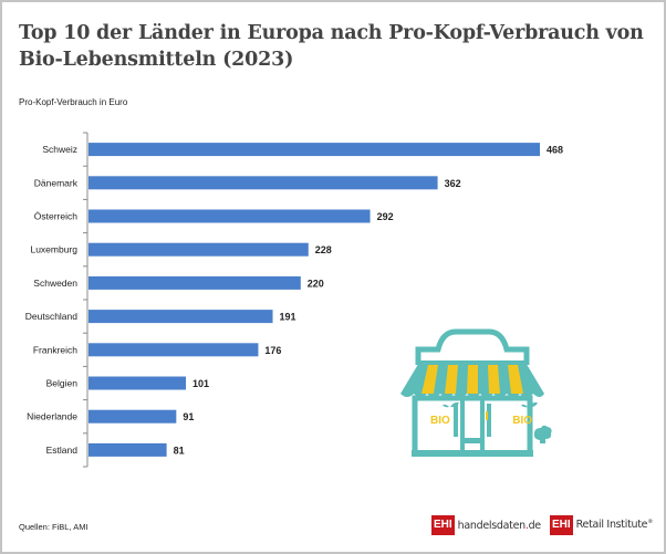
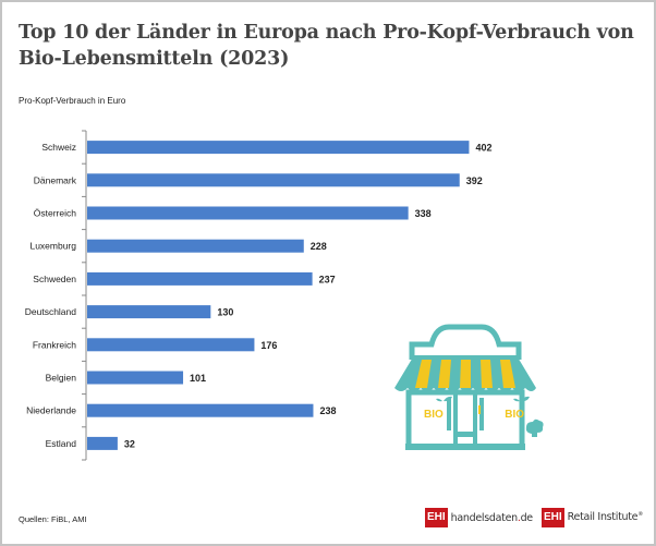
Schweiz: 468 -> 402
Dänemark: 362 -> 392
Österreich: 292 -> 338
Schweden: 220 -> 237
Deutschland: 191 -> 130
Niederlande: 91 -> 238
Estland: 81 -> 32
